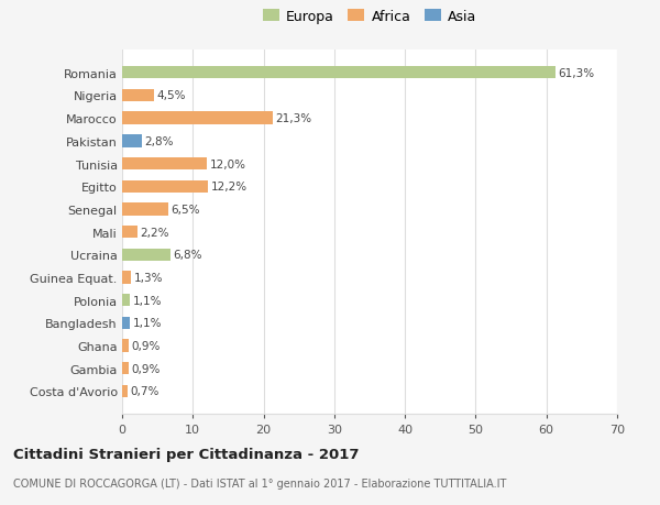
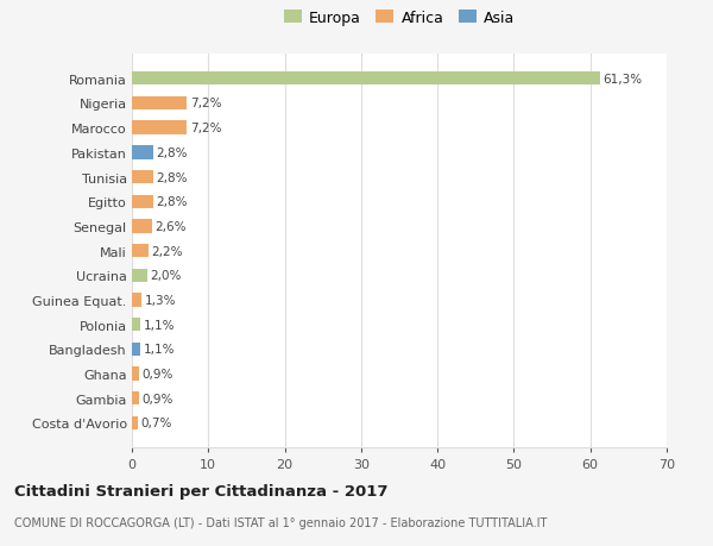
Nigeria: 4,5% -> 7,2%
Marocco: 21,3% -> 7,2%
Tunisia: 12,0% -> 2,8%
Egitto: 12,2% -> 2,8%
Senegal: 6,5% -> 2,6%
Ucraina: 6,8% -> 2,0%
